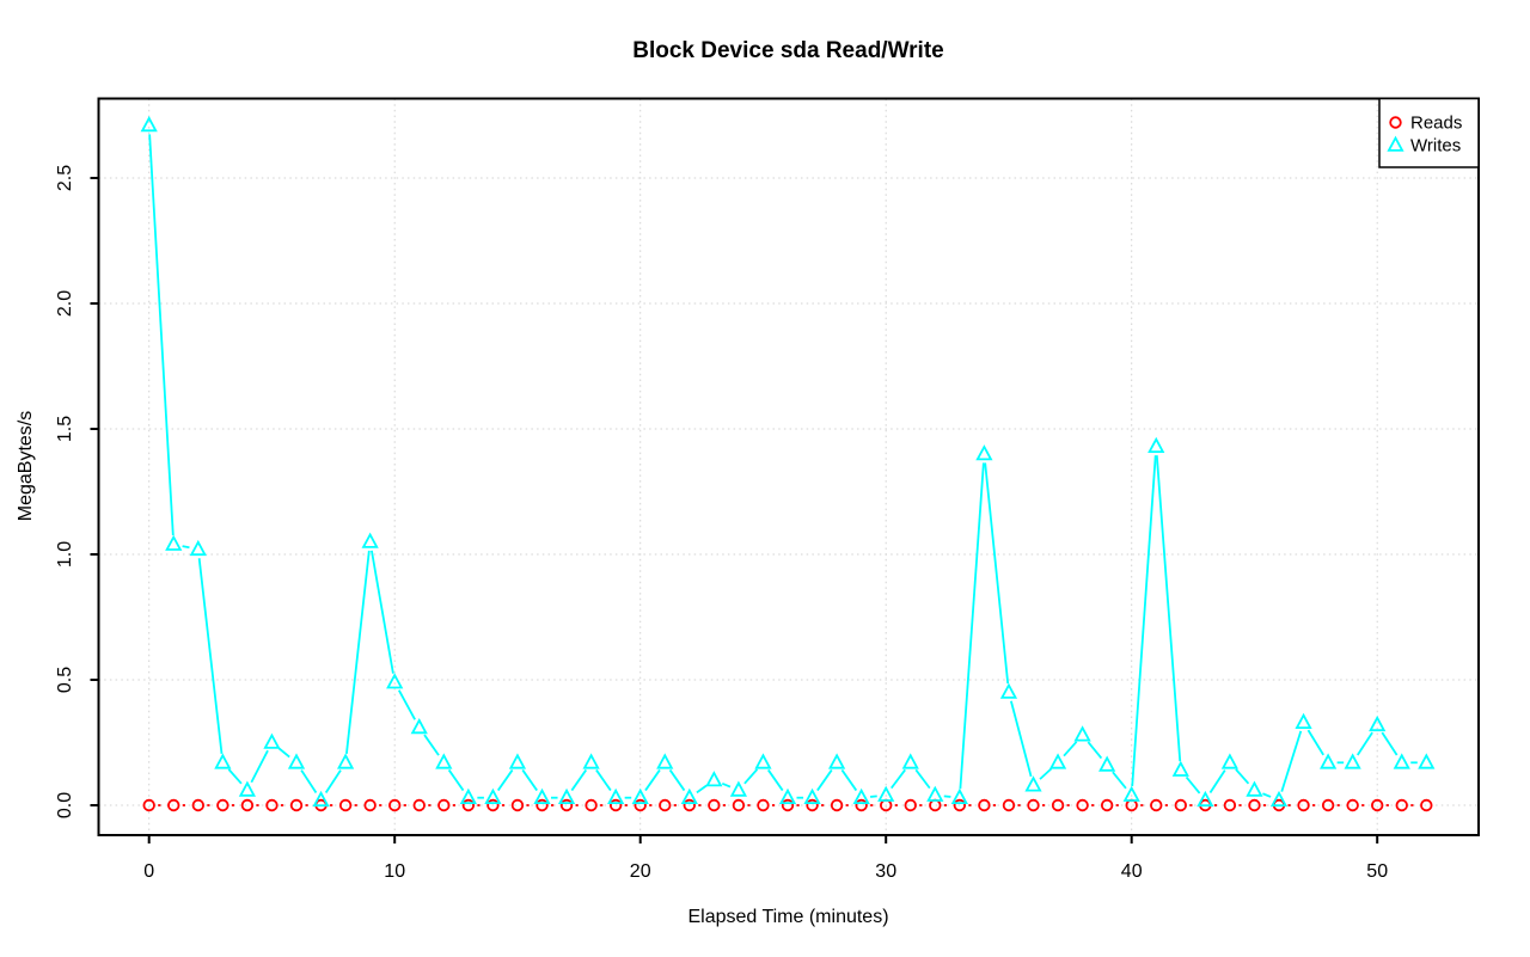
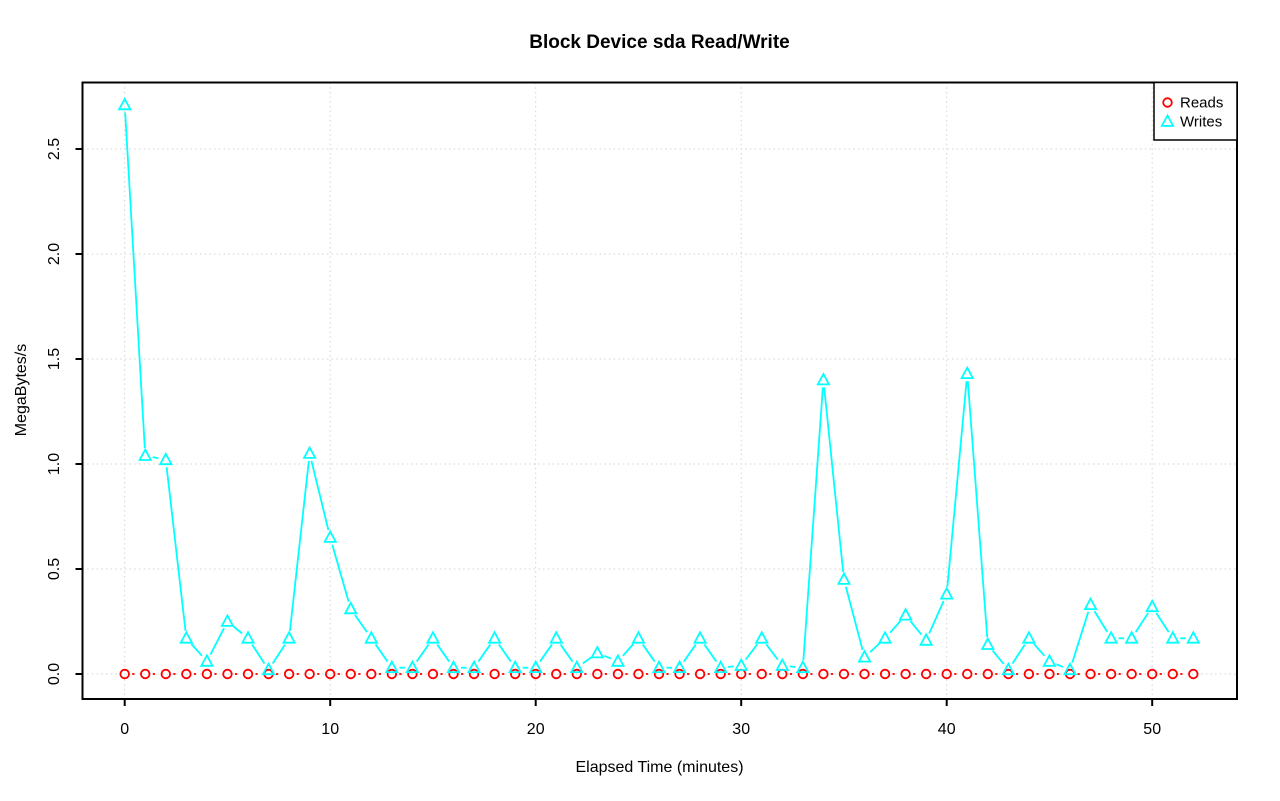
Writes/10: 0.49 -> 0.65
Writes/40: 0.04 -> 0.38
